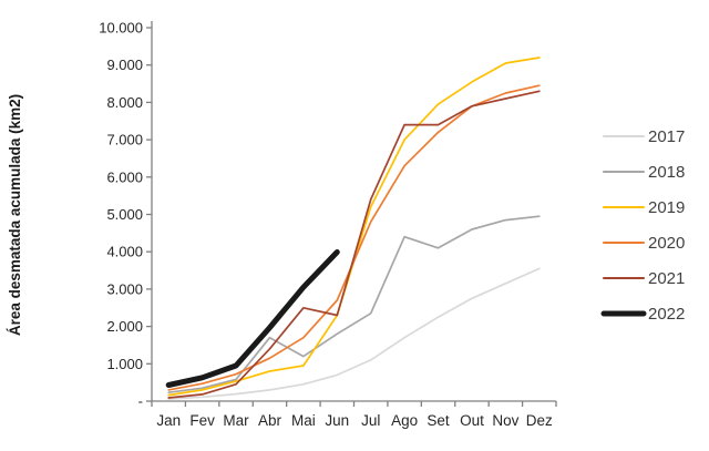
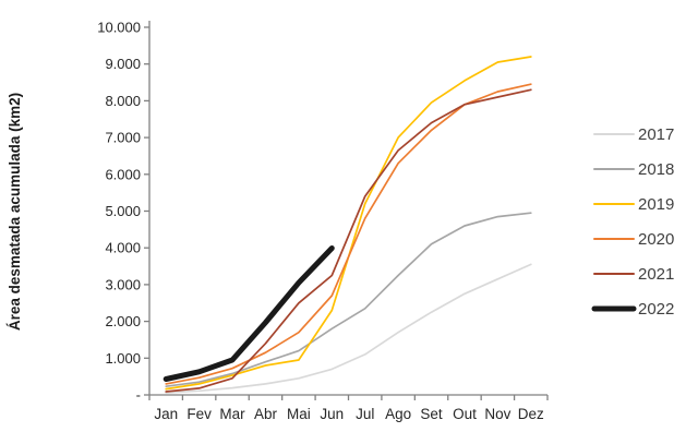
2018/Abr: 1700 -> 900
2021/Jun: 2300 -> 3200
2018/Ago: 4400 -> 3200
2021/Ago: 7400 -> 6600
